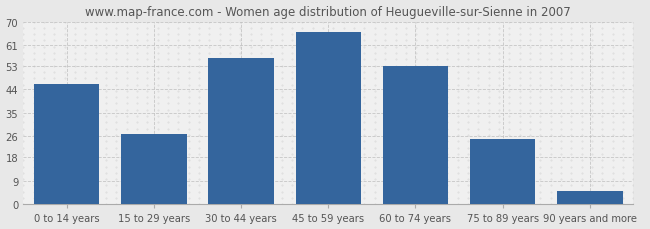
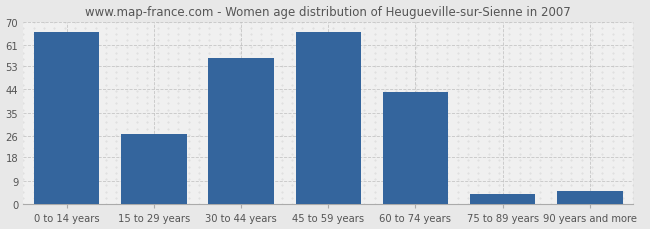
0 to 14 years: 46 -> 66
60 to 74 years: 53 -> 43
75 to 89 years: 25 -> 4
